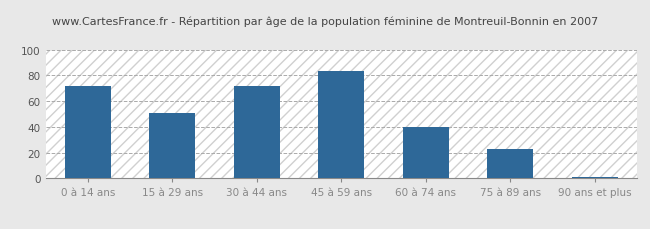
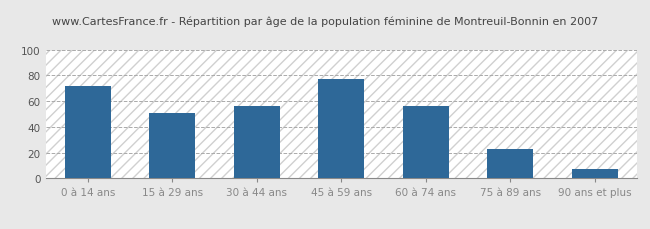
30 à 44 ans: 72 -> 56
45 à 59 ans: 83 -> 77
60 à 74 ans: 40 -> 56
90 ans et plus: 1 -> 7
